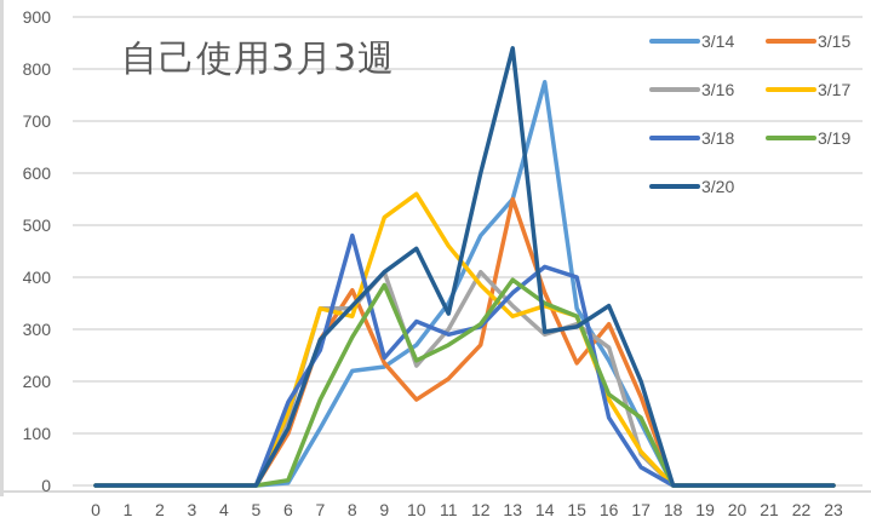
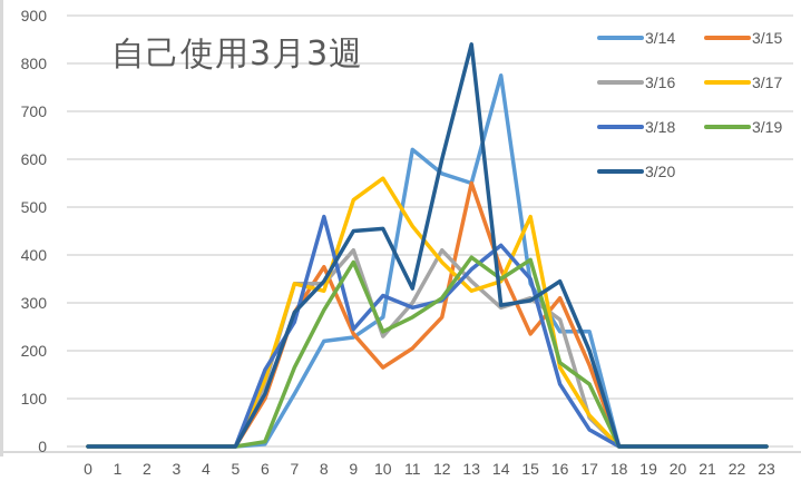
3/20/9: 410 -> 450
3/14/11: 350 -> 620
3/14/12: 480 -> 570
3/17/15: 320 -> 480
3/18/15: 400 -> 350
3/19/15: 320 -> 390
3/14/17: 120 -> 240
